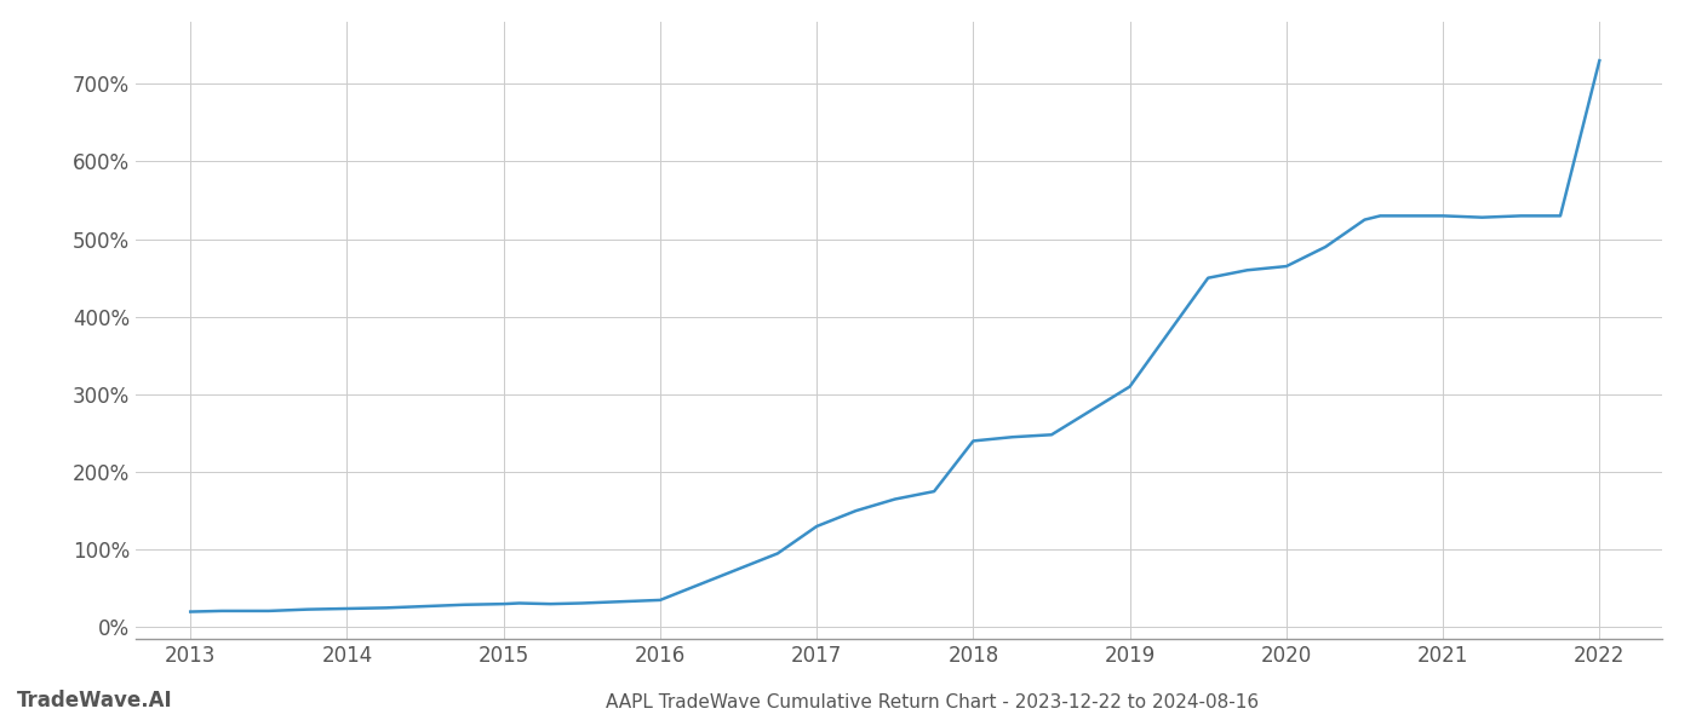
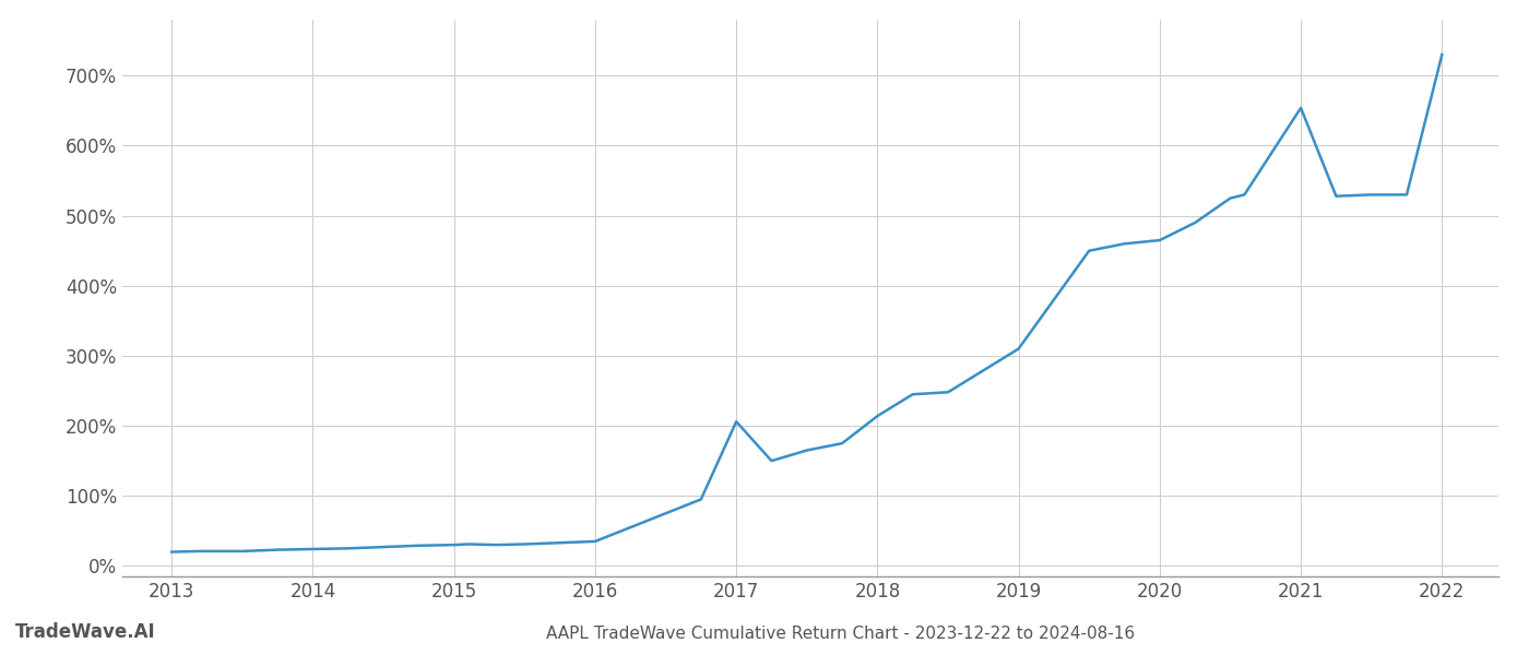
2017: 130% -> 206%
2018: 240% -> 214%
2021: 530% -> 654%
